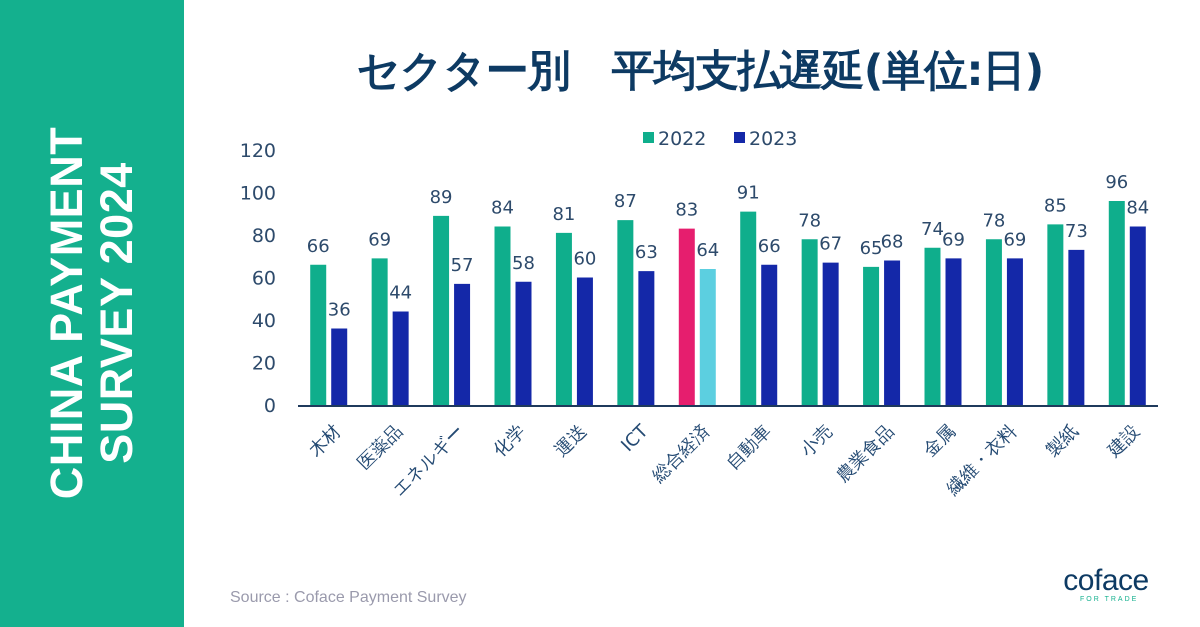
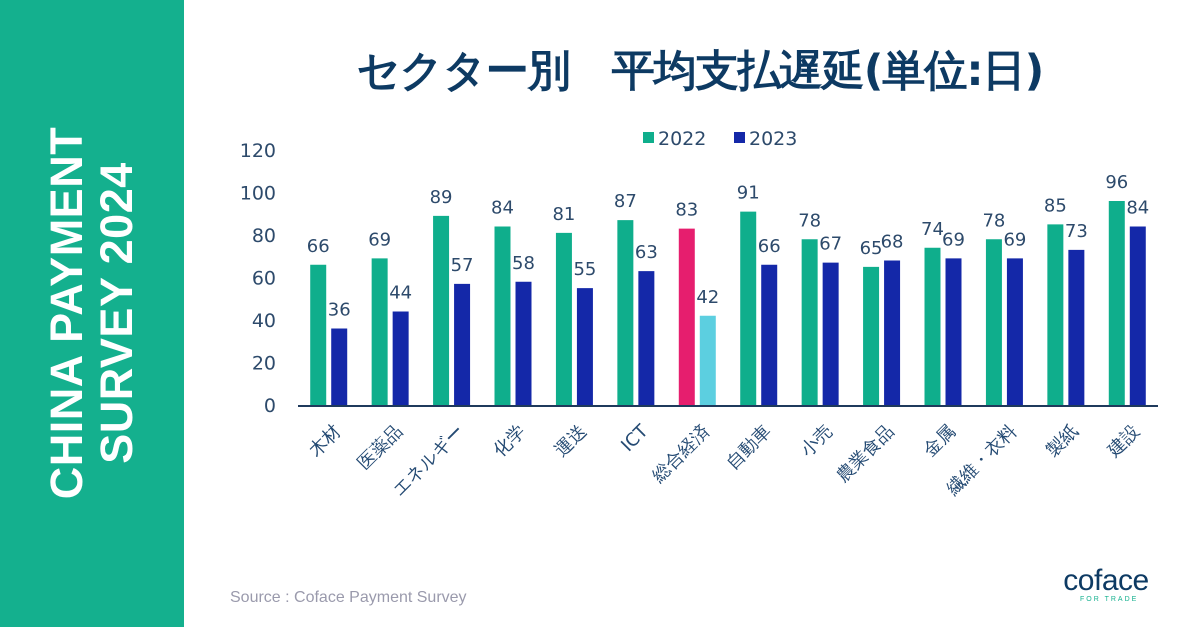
2023/運送: 60 -> 55
2023/総合経済: 64 -> 42
